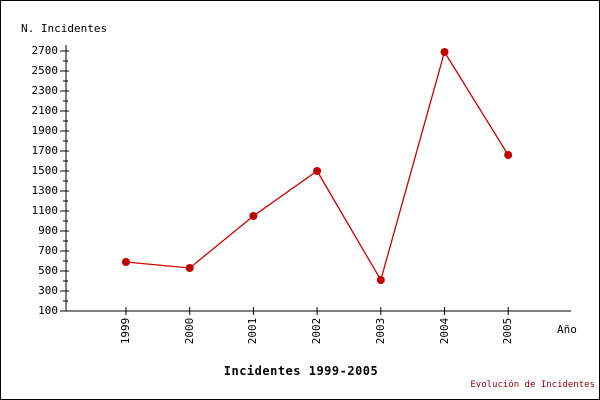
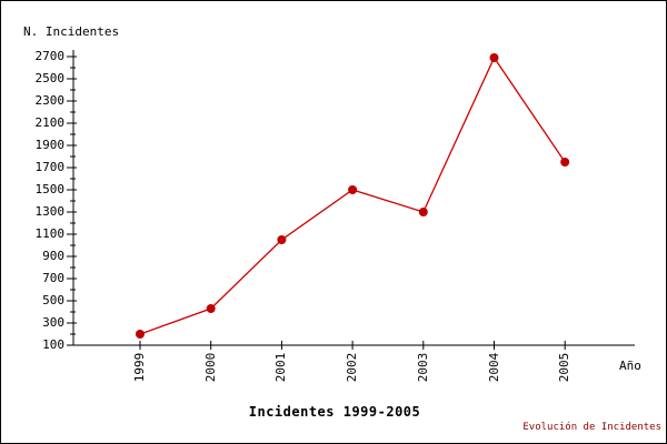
1999: 590 -> 200
2000: 530 -> 430
2003: 410 -> 1300
2005: 1660 -> 1750
